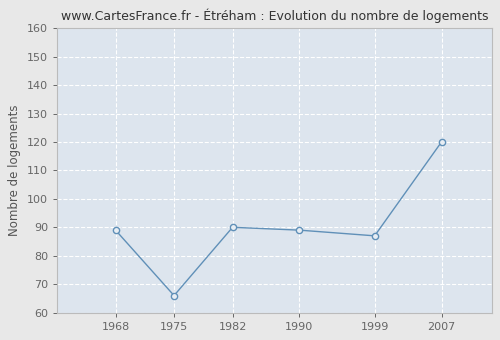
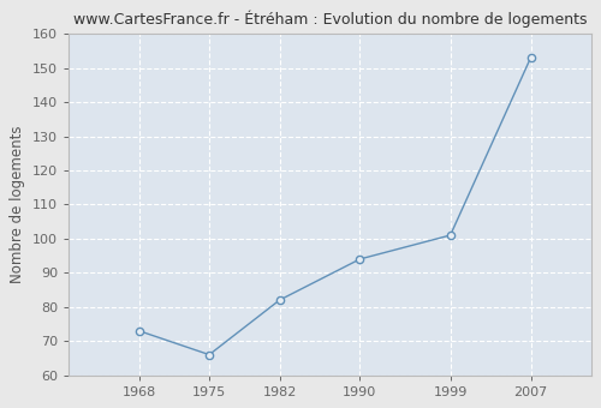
1968: 89 -> 73
1982: 90 -> 82
1990: 89 -> 94
1999: 87 -> 101
2007: 120 -> 153
